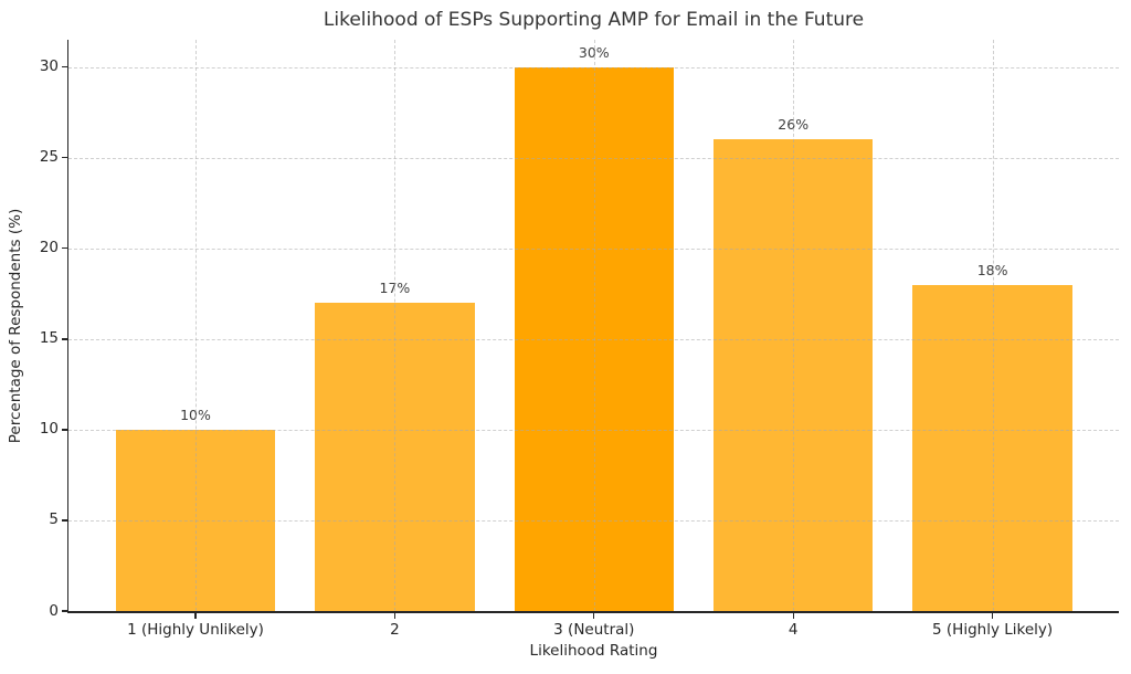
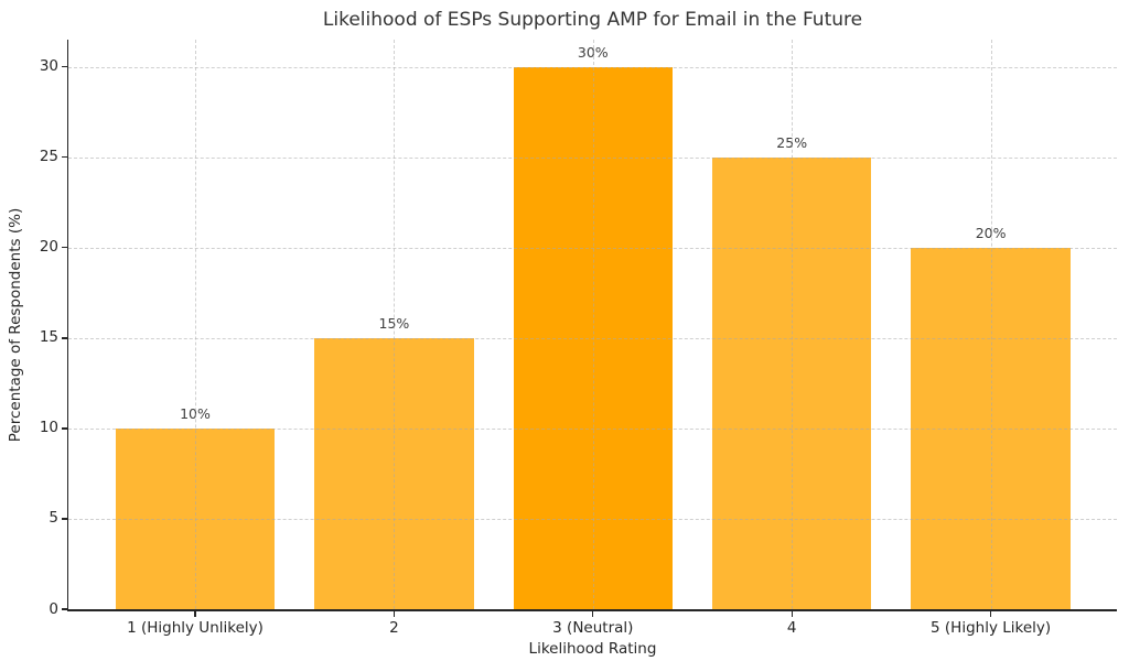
2: 17% -> 15%
4: 26% -> 25%
5 (Highly Likely): 18% -> 20%
